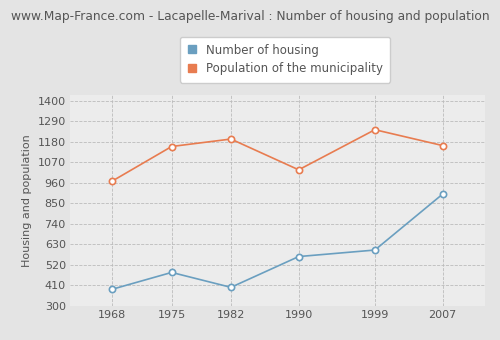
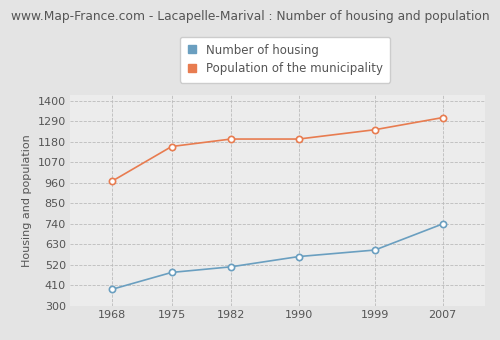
Number of housing/1982: 400 -> 510
Population of the municipality/1990: 1030 -> 1200
Number of housing/2007: 900 -> 740
Population of the municipality/2007: 1160 -> 1310
